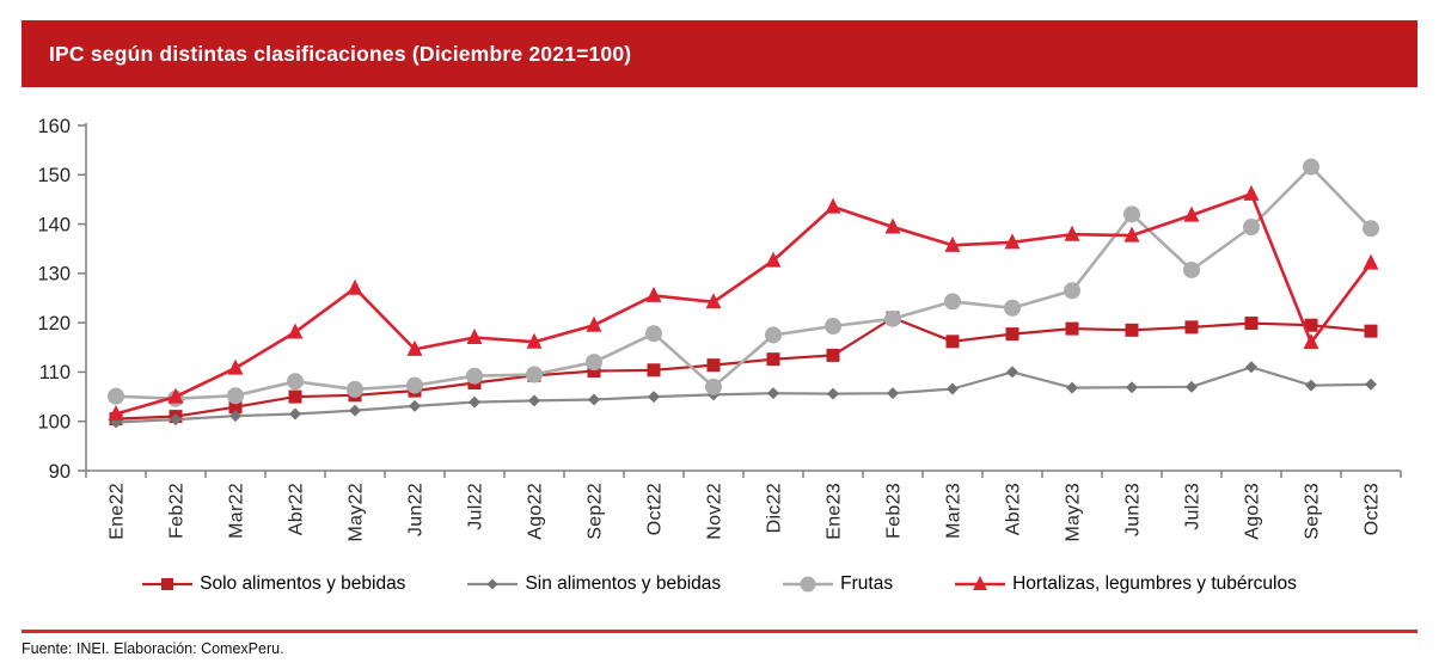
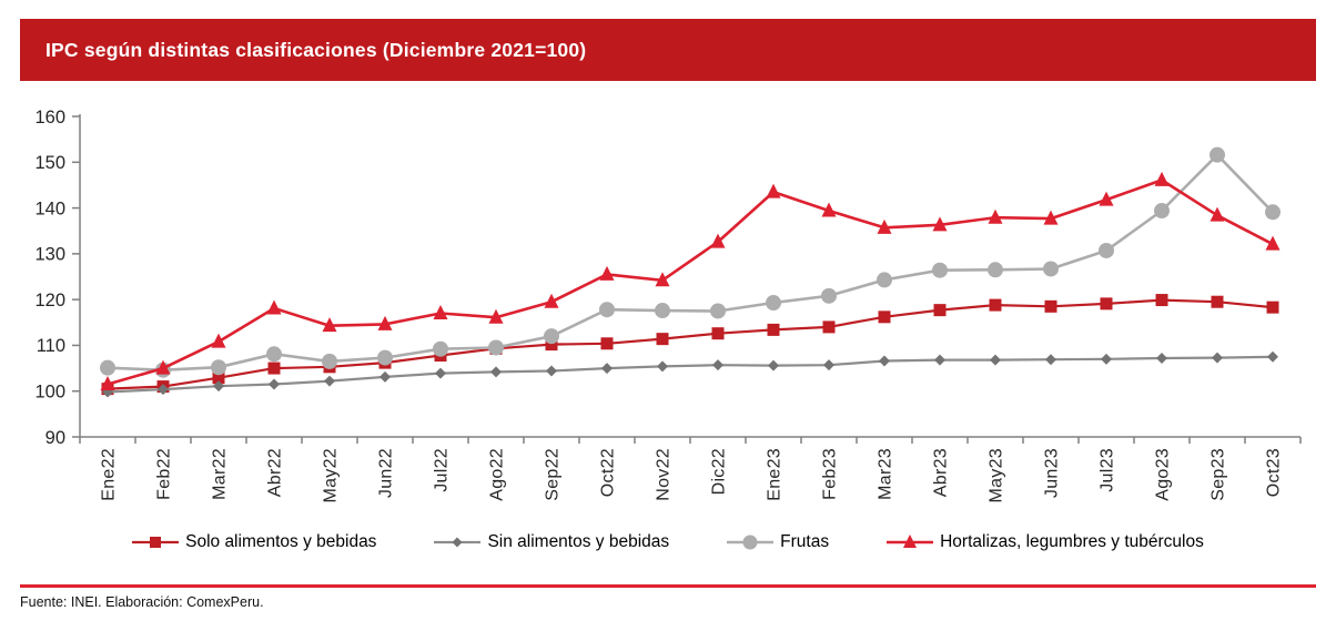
Hortalizas, legumbres y tubérculos/May22: 127 -> 114
Frutas/Nov22: 107 -> 118
Solo alimentos y bebidas/Feb23: 121 -> 114
Sin alimentos y bebidas/Abr23: 110 -> 107
Frutas/Abr23: 123 -> 126
Frutas/Jun23: 142 -> 127
Sin alimentos y bebidas/Ago23: 111 -> 107
Hortalizas, legumbres y tubérculos/Sep23: 116 -> 138
